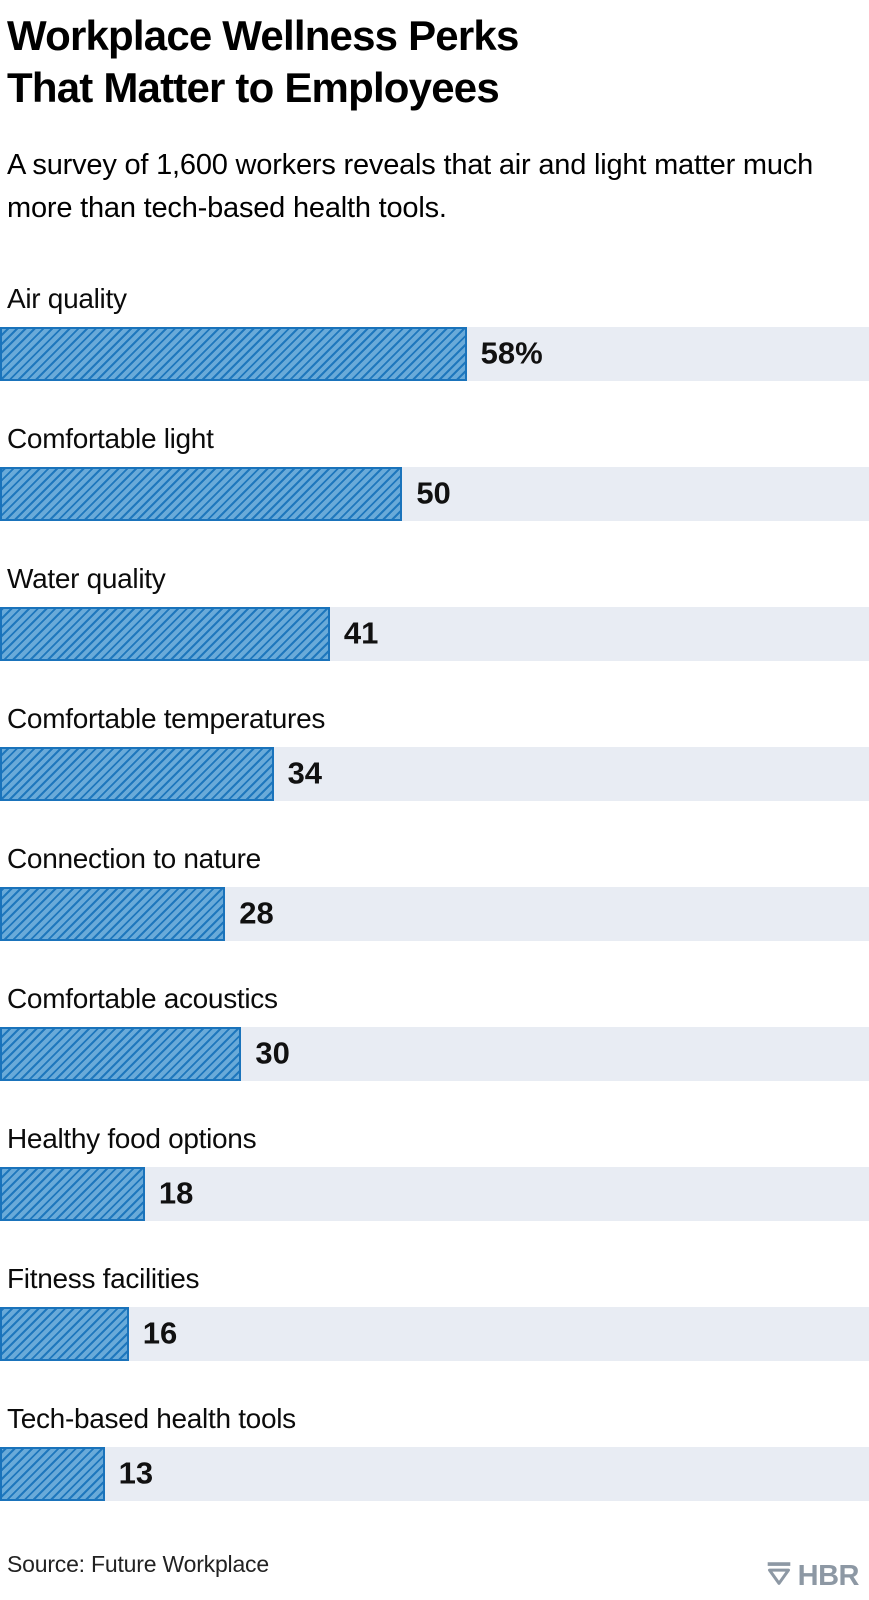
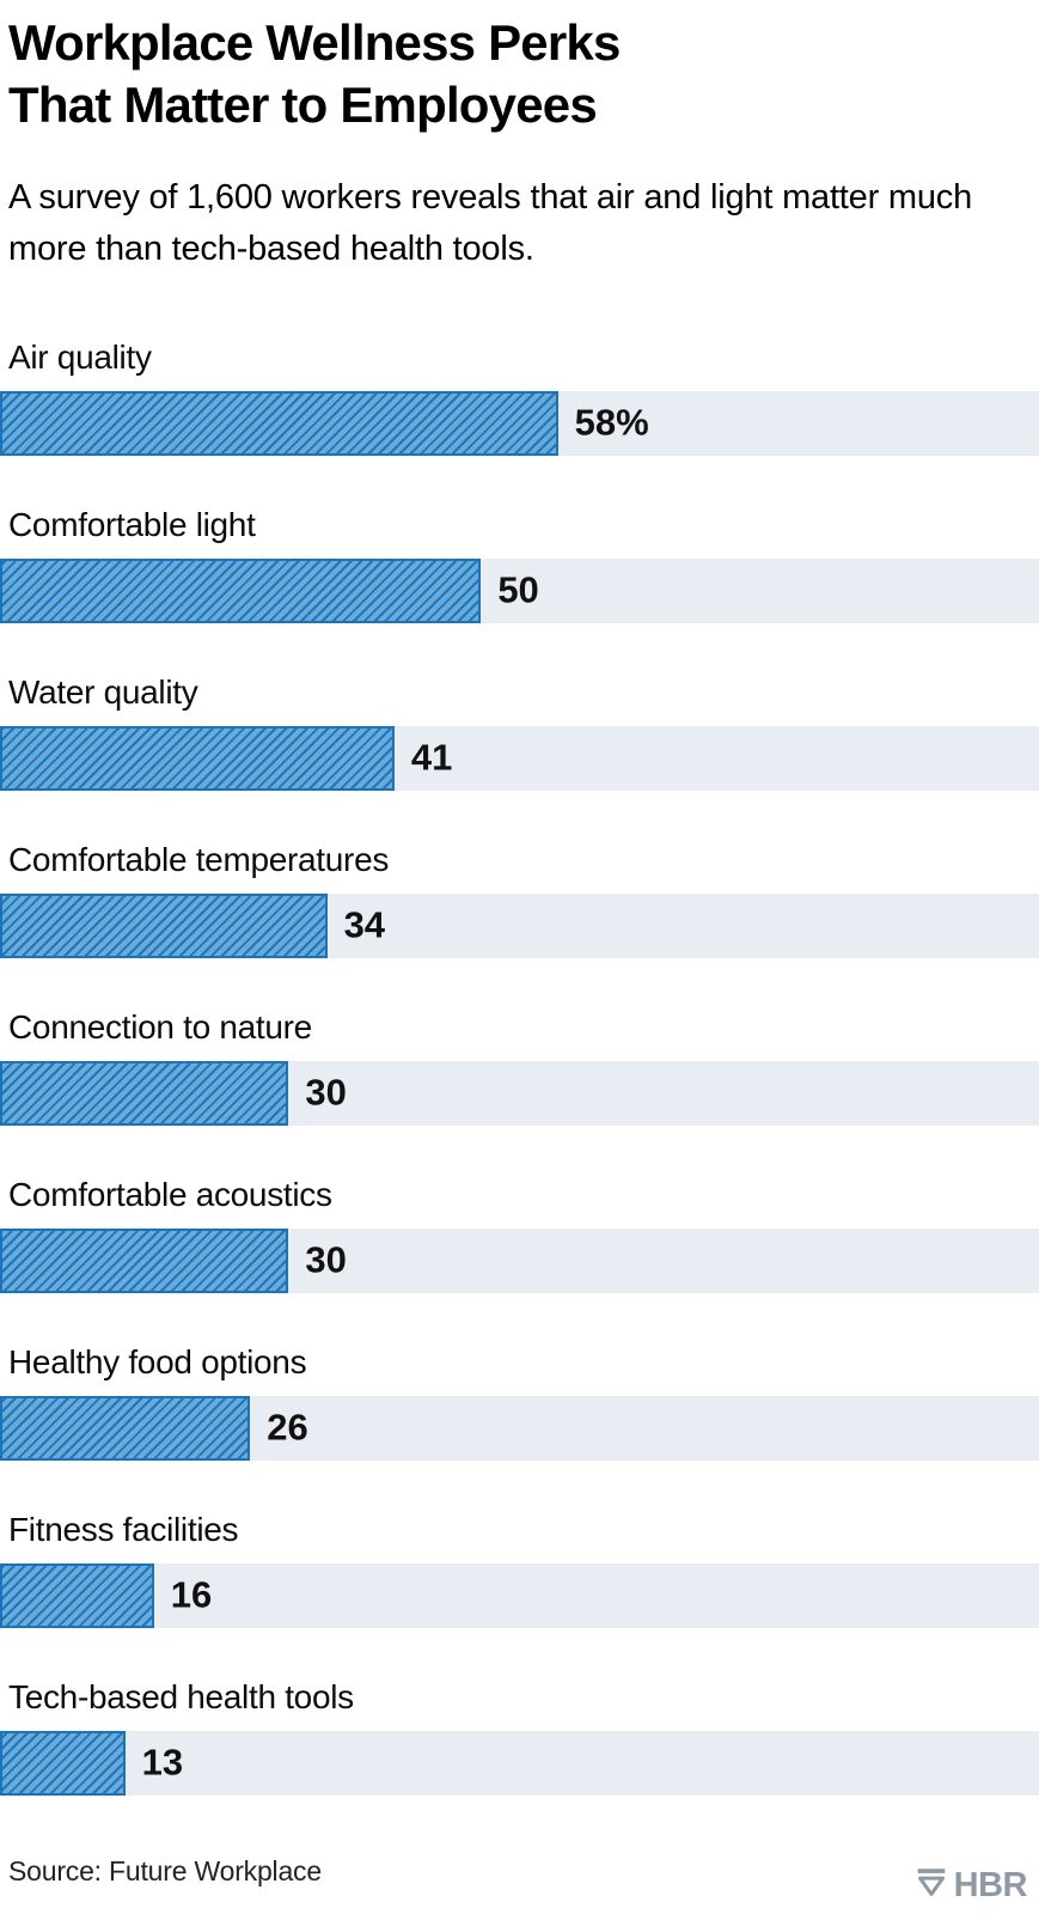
Connection to nature: 28 -> 30
Healthy food options: 18 -> 26
